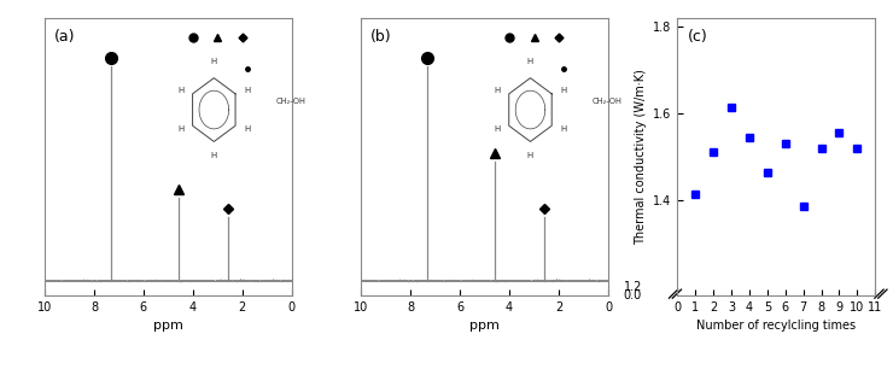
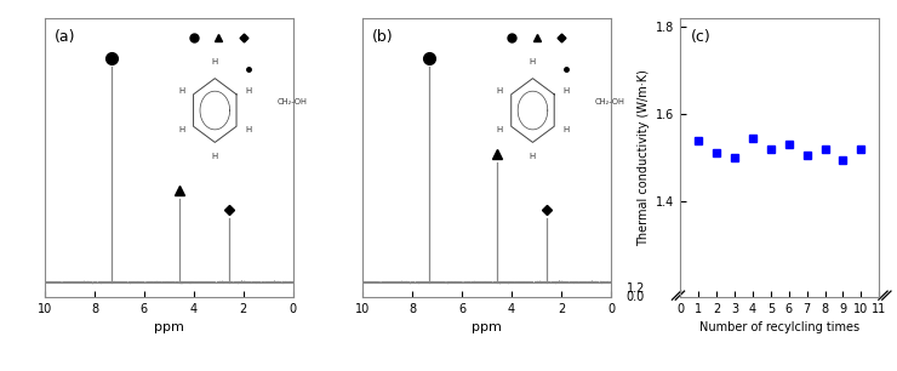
1: 1.415 -> 1.540
3: 1.615 -> 1.500
5: 1.465 -> 1.520
7: 1.385 -> 1.505
9: 1.555 -> 1.495
